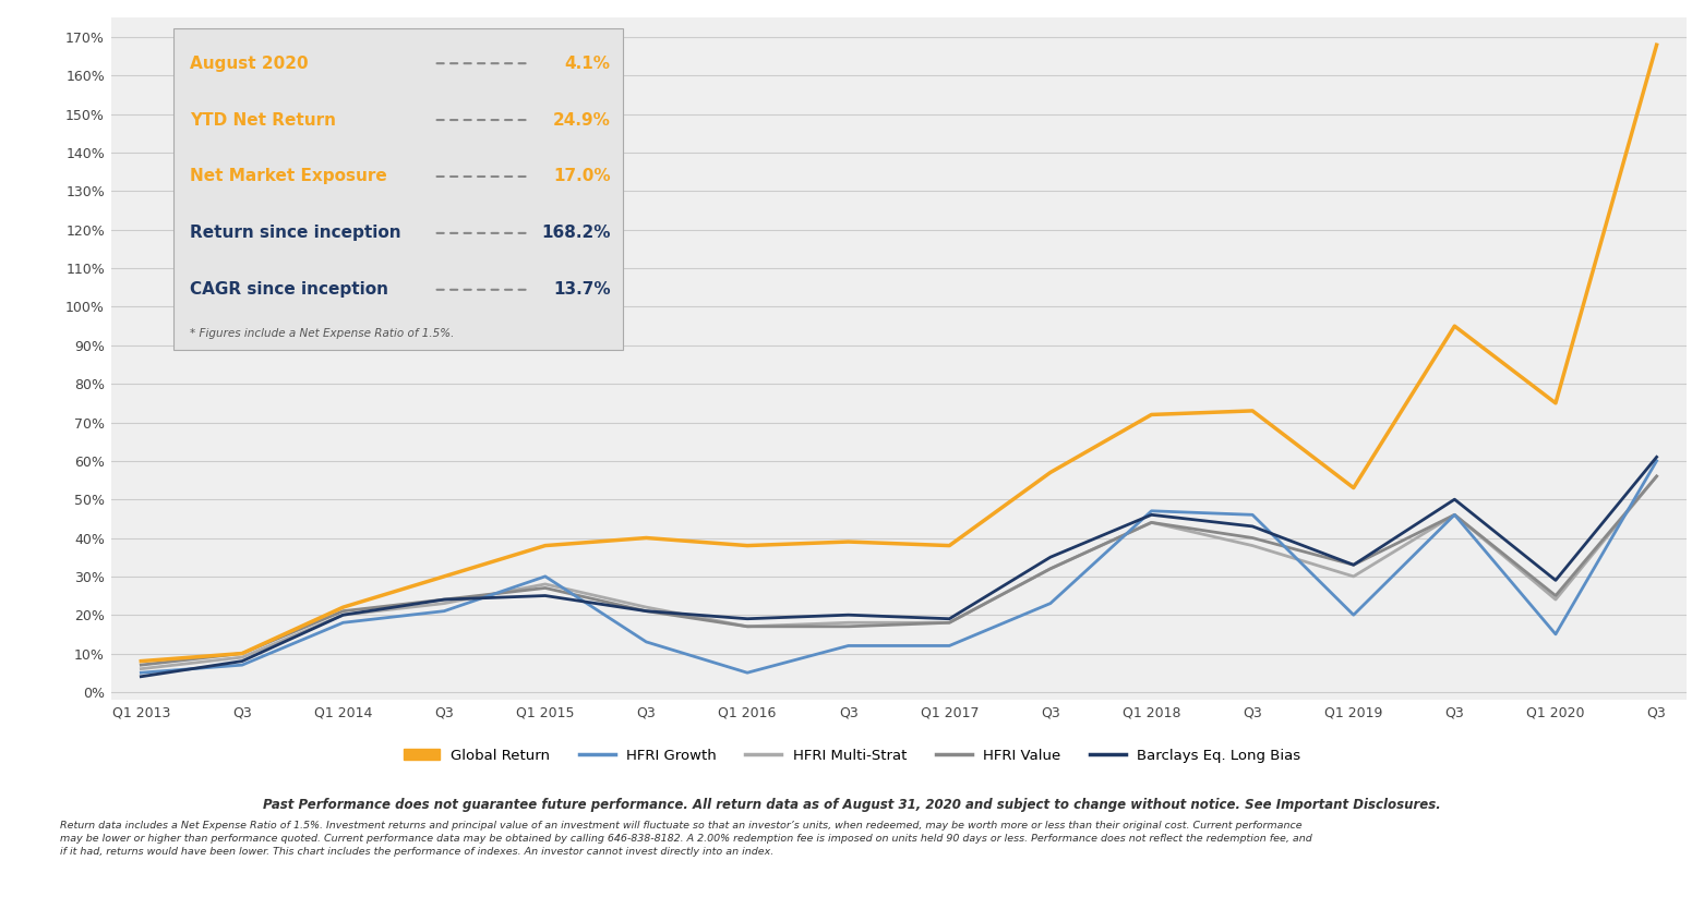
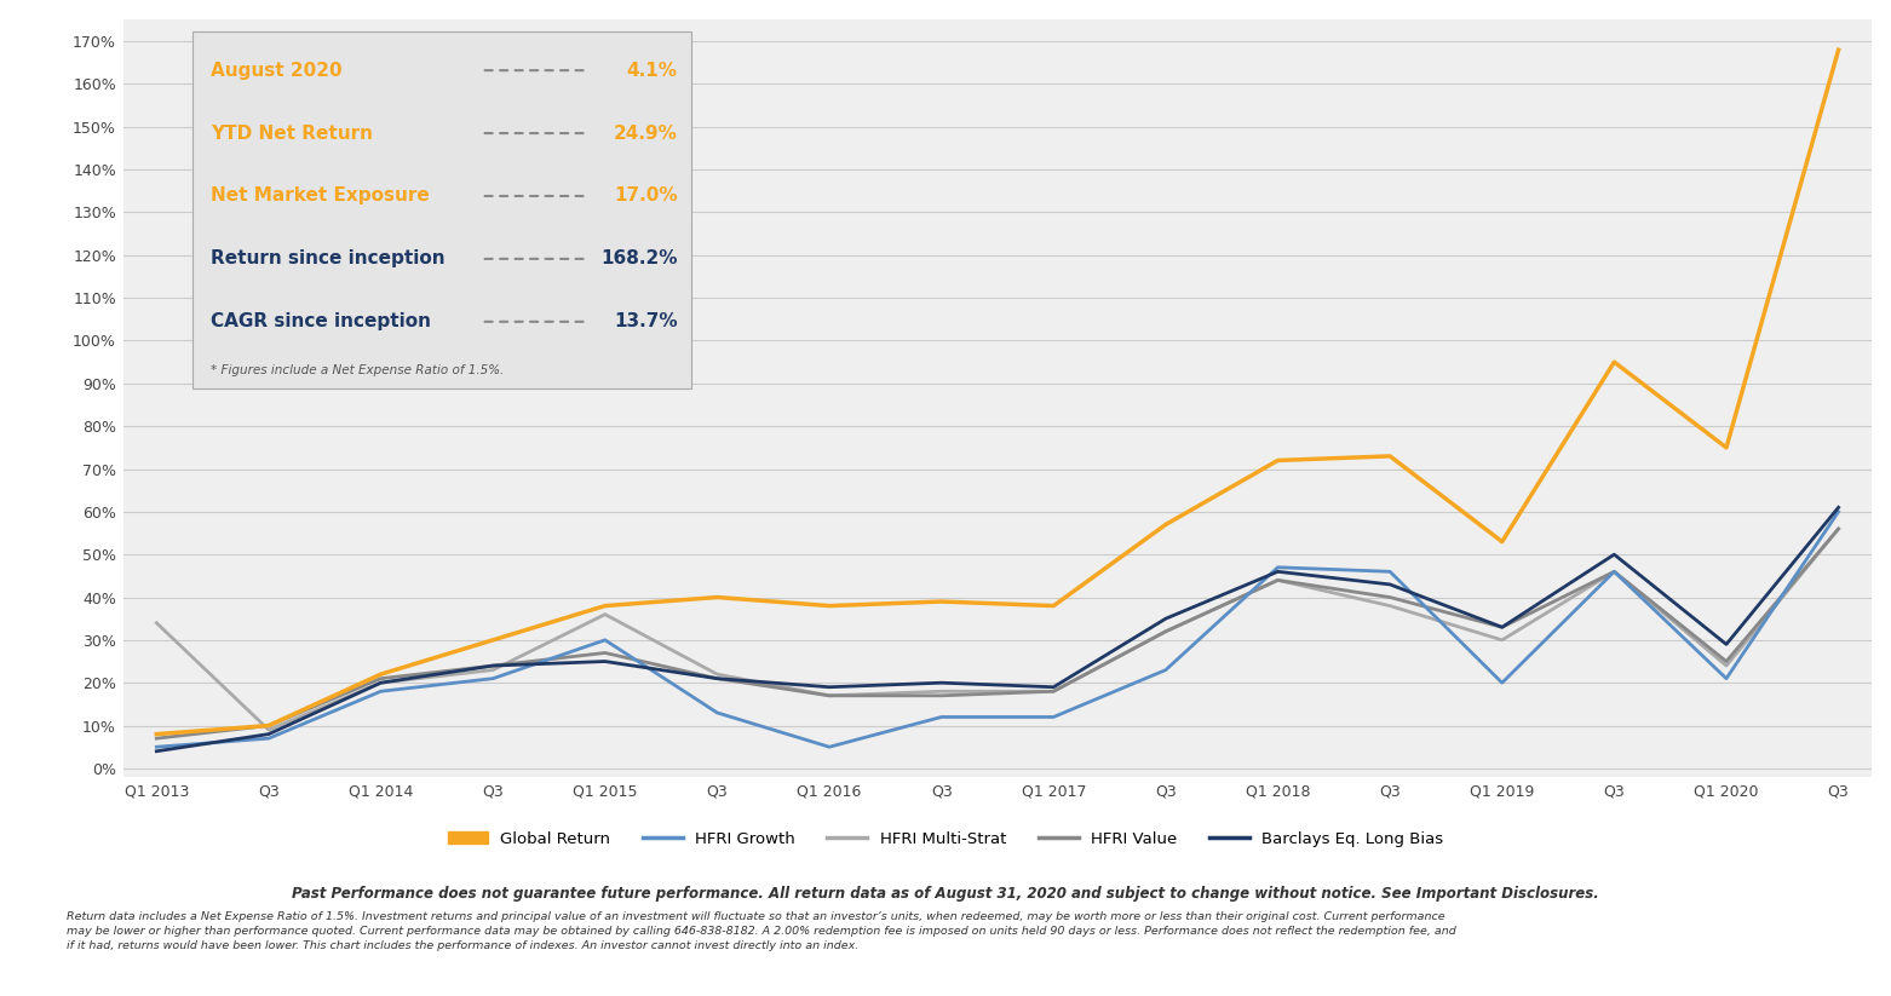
HFRI Multi-Strat/Q1 2013: 6% -> 34%
HFRI Multi-Strat/Q1 2015: 28% -> 36%
HFRI Growth/Q1 2020: 15% -> 21%
